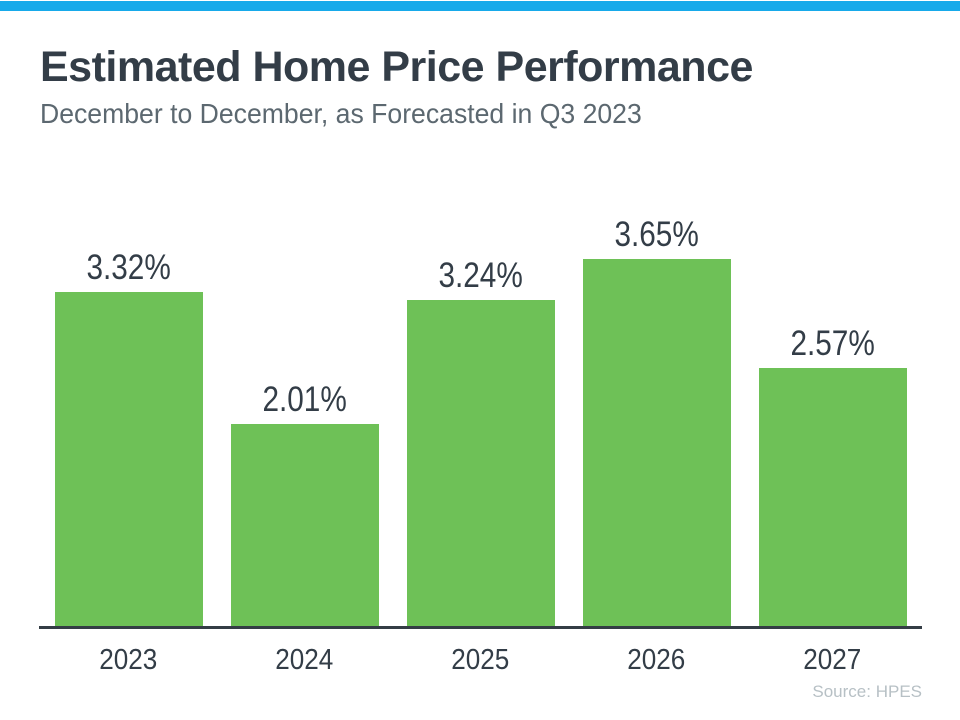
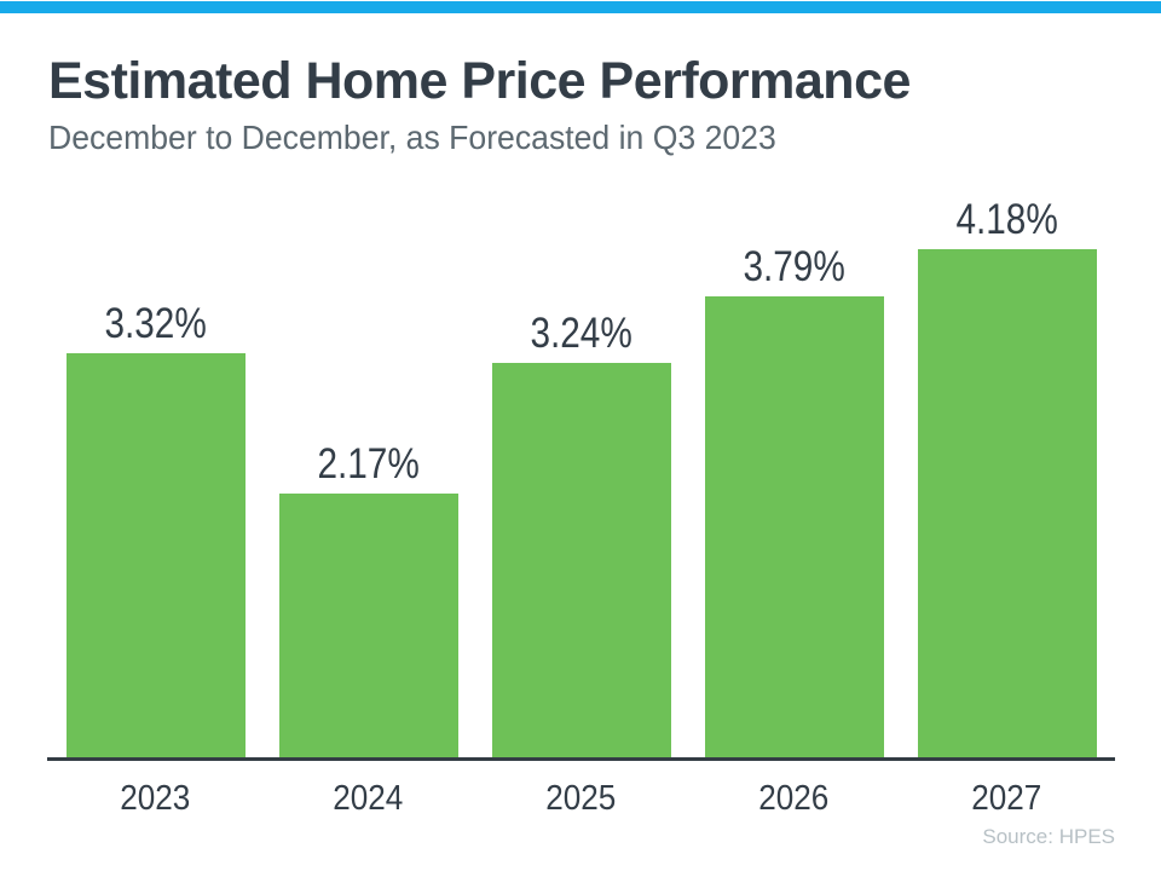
2024: 2.01% -> 2.17%
2026: 3.65% -> 3.79%
2027: 2.57% -> 4.18%
